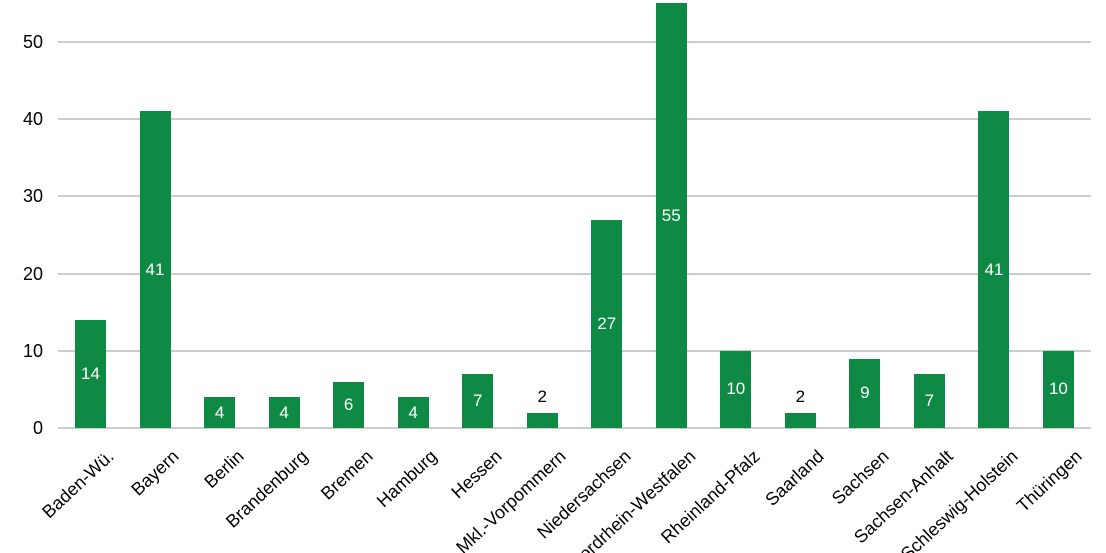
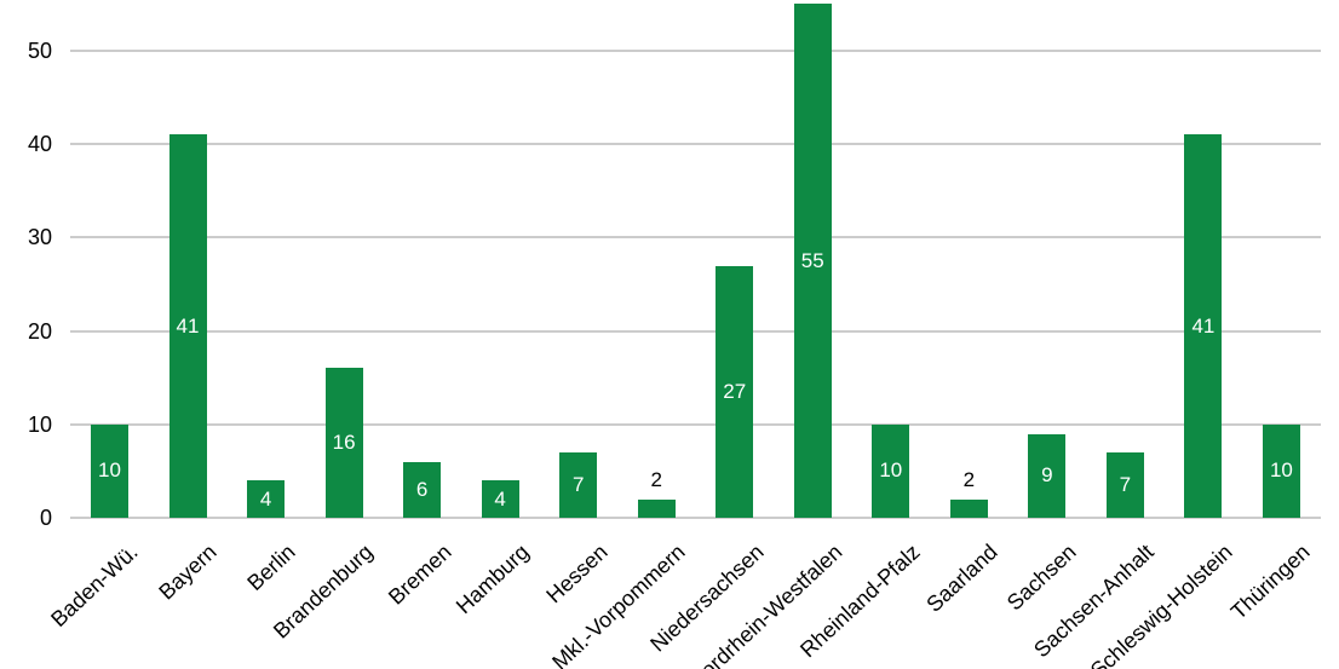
Baden-Wü.: 14 -> 10
Brandenburg: 4 -> 16
